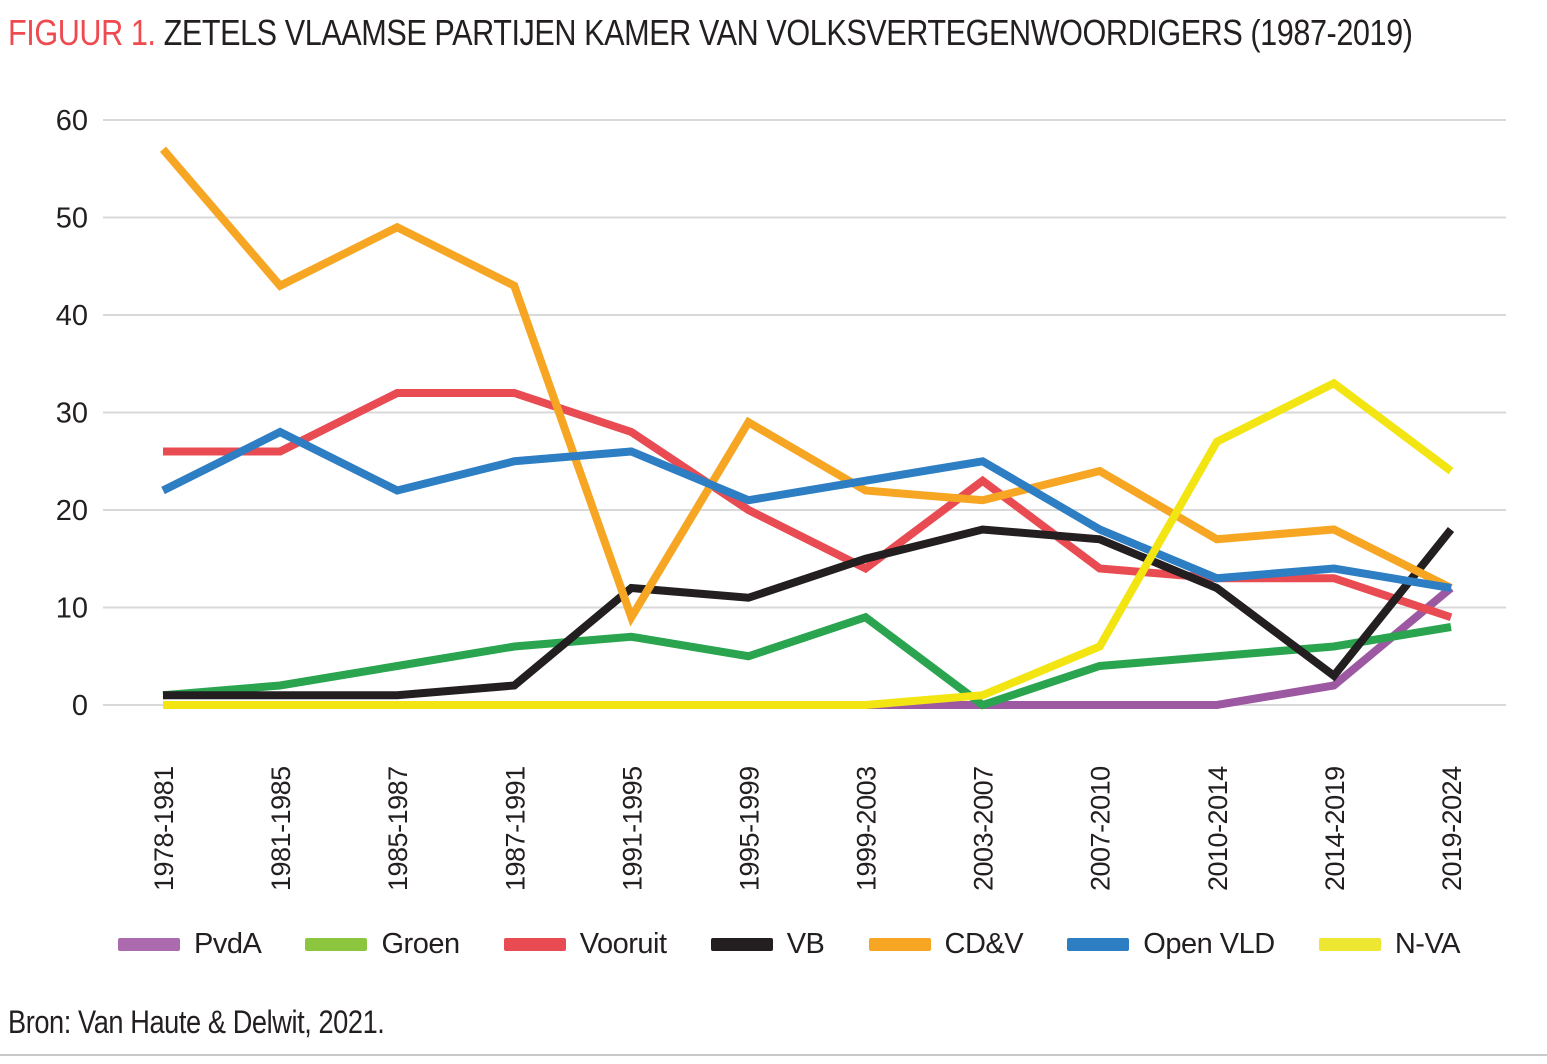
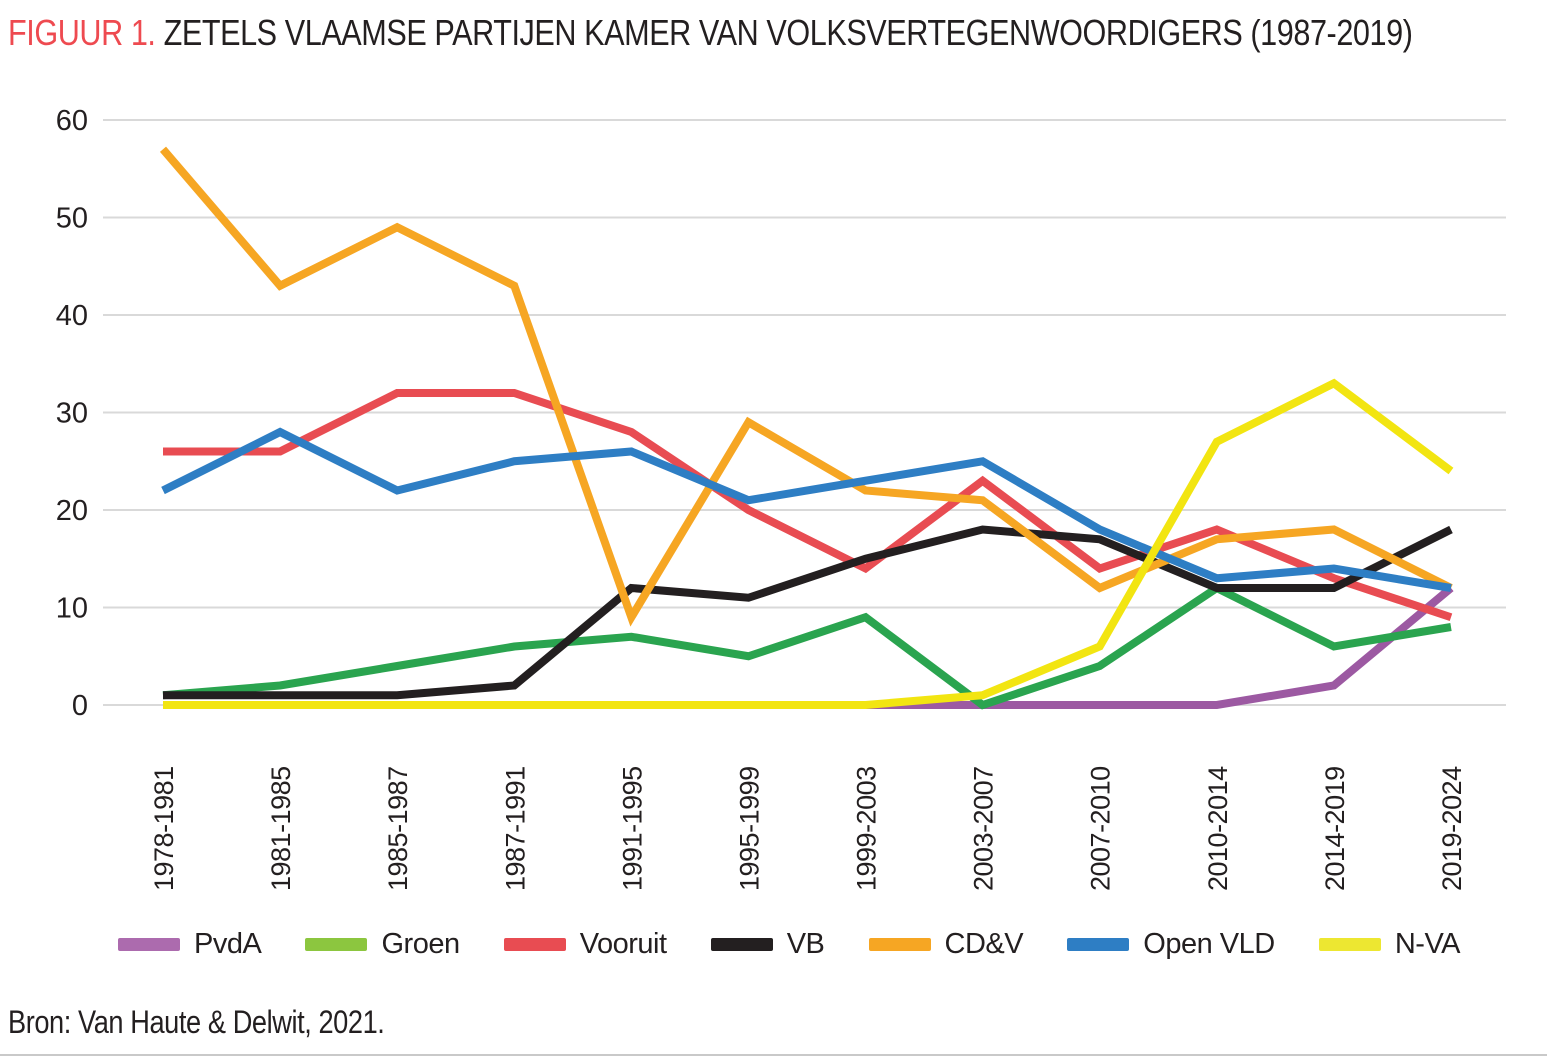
CD&V/2007-2010: 24 -> 12
Groen/2010-2014: 5 -> 12
Vooruit/2010-2014: 13 -> 18
VB/2014-2019: 3 -> 12
